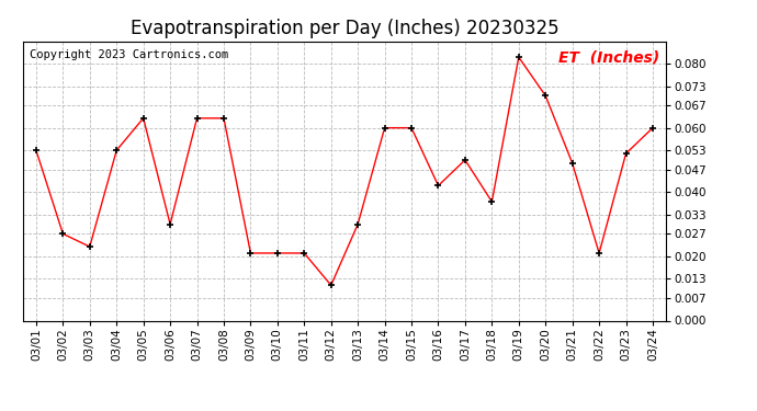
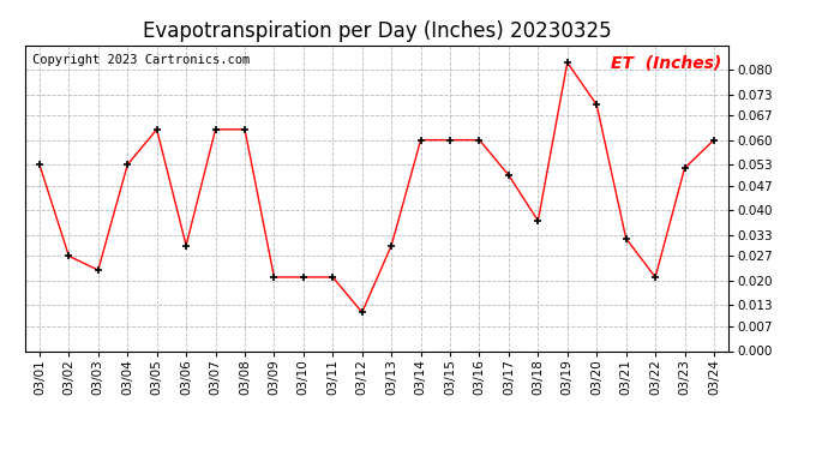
03/16: 0.042 -> 0.060
03/21: 0.049 -> 0.032
